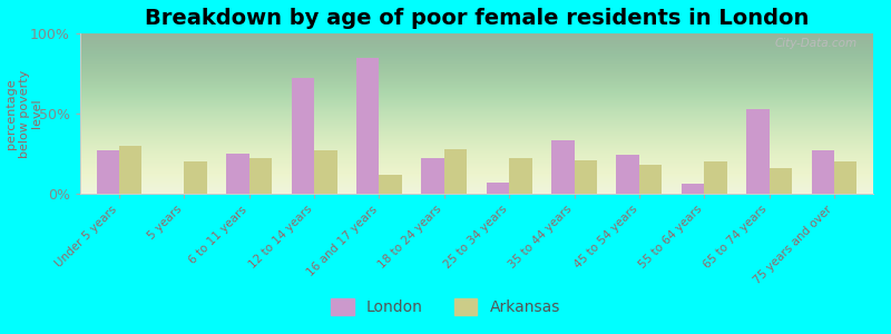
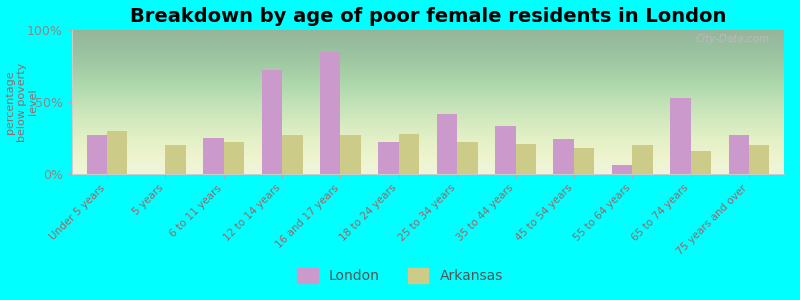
Arkansas/16 and 17 years: 12% -> 27%
London/25 to 34 years: 7% -> 42%
